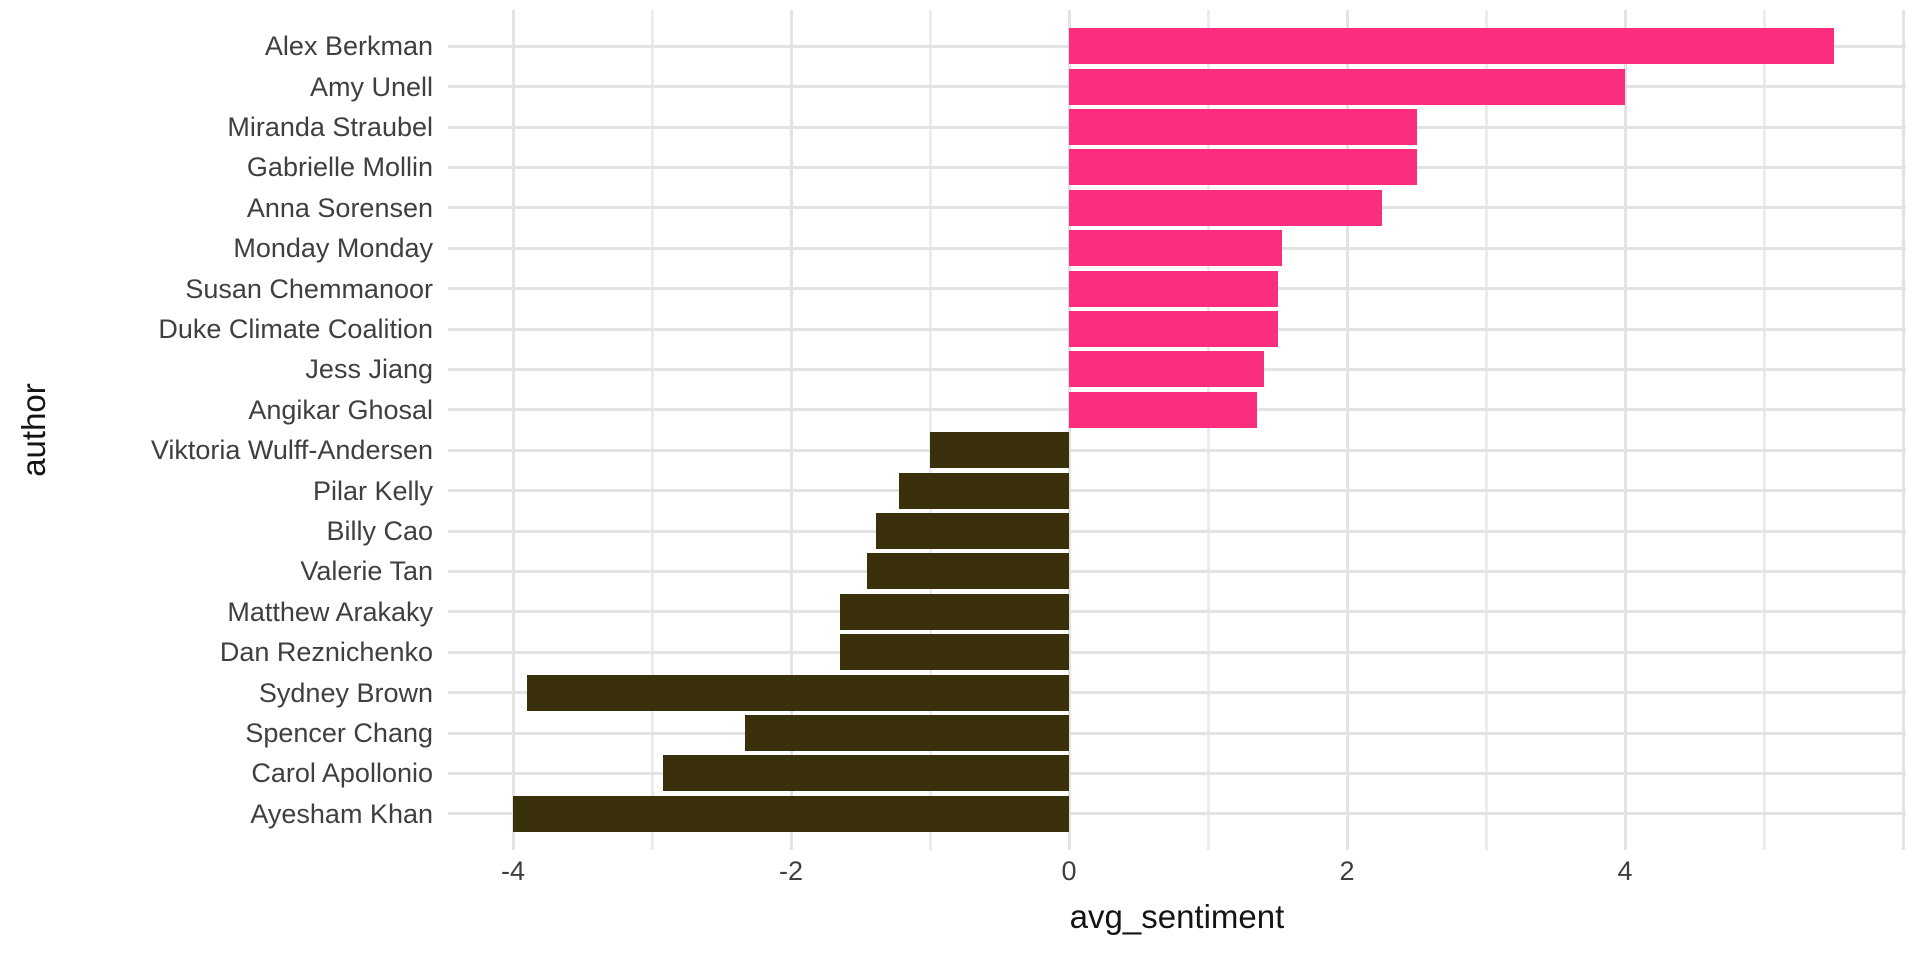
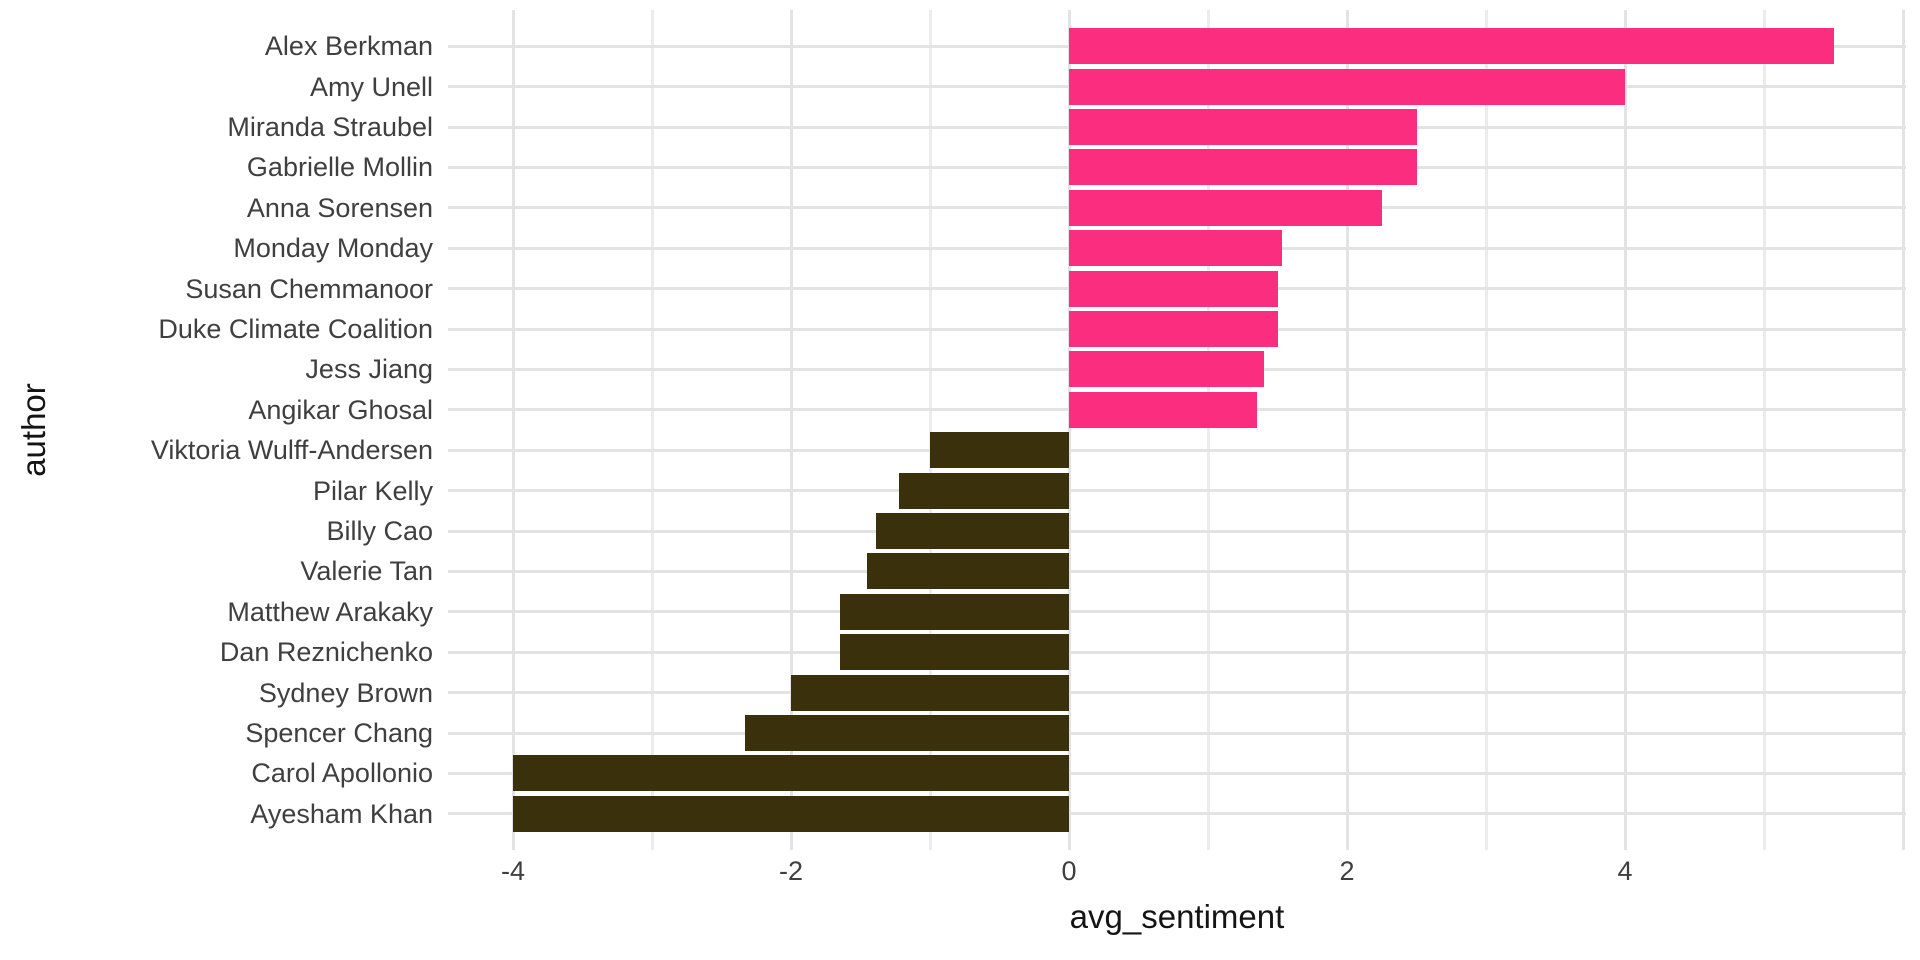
Sydney Brown: -3.90 -> -2.00
Carol Apollonio: -2.92 -> -4.00
